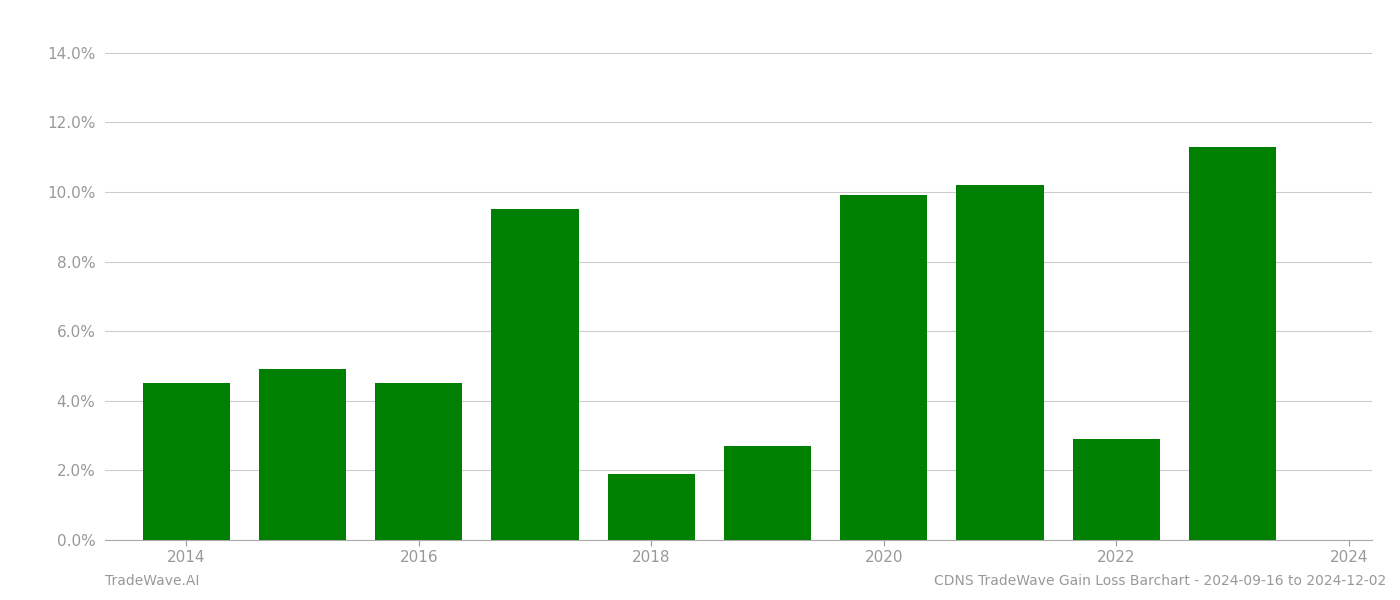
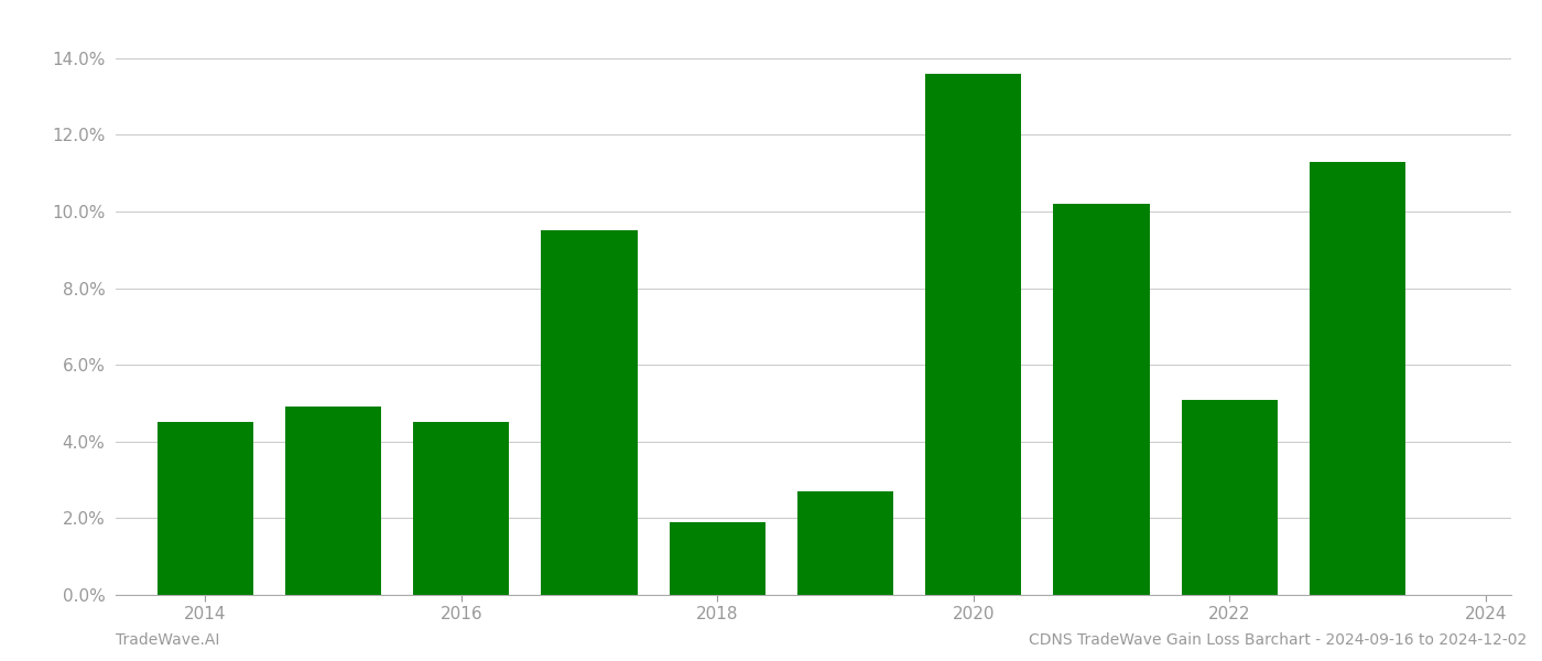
2020: 9.9% -> 13.6%
2022: 2.9% -> 5.1%
